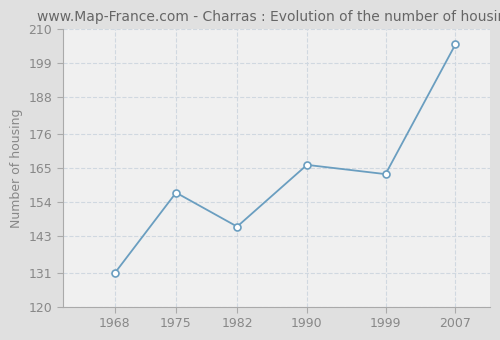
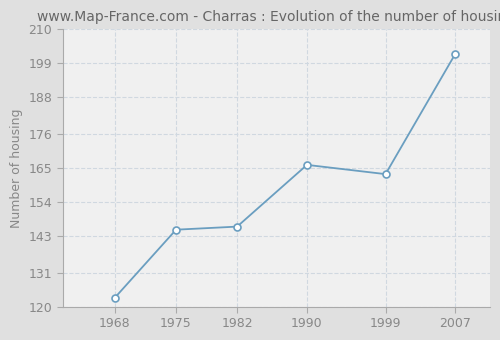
1968: 131 -> 123
1975: 157 -> 145
2007: 205 -> 202
